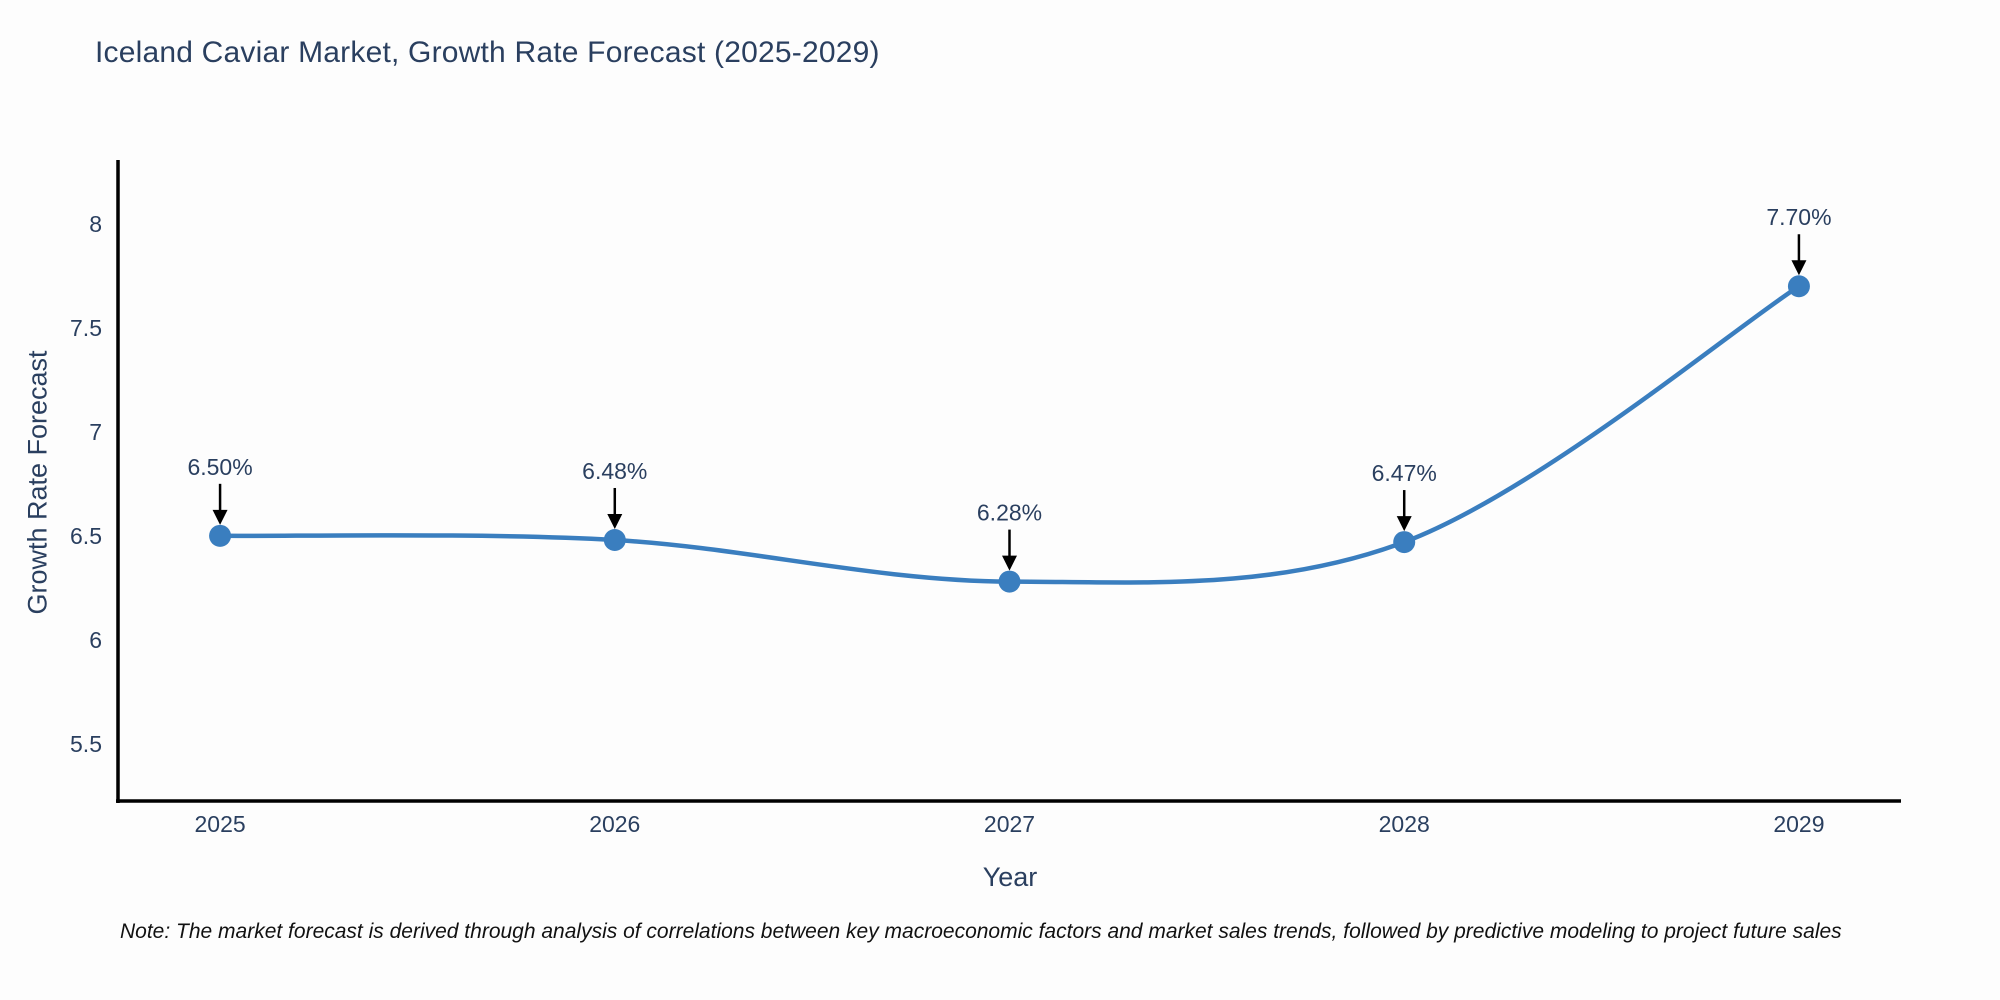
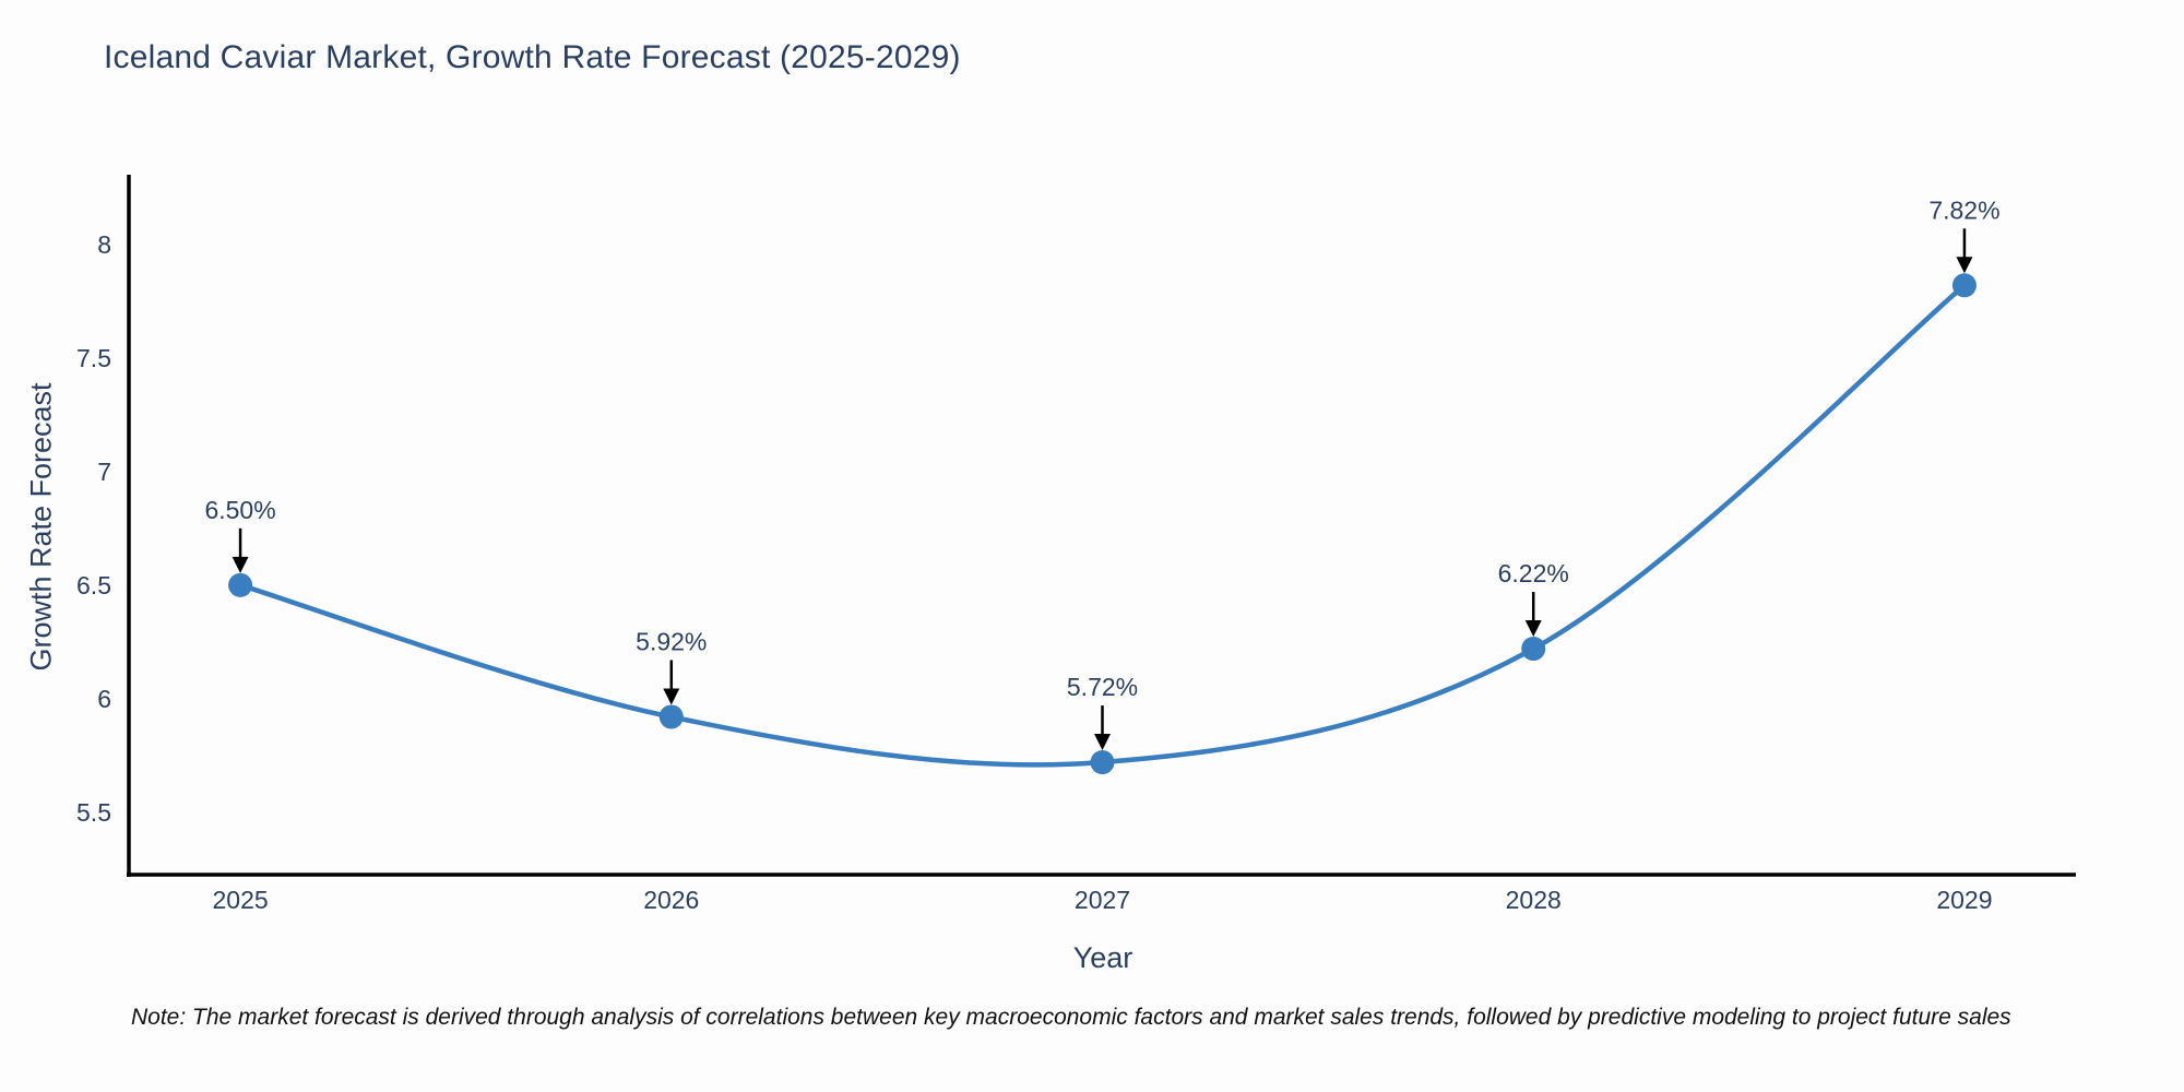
2026: 6.48% -> 5.92%
2027: 6.28% -> 5.72%
2028: 6.47% -> 6.22%
2029: 7.70% -> 7.82%
